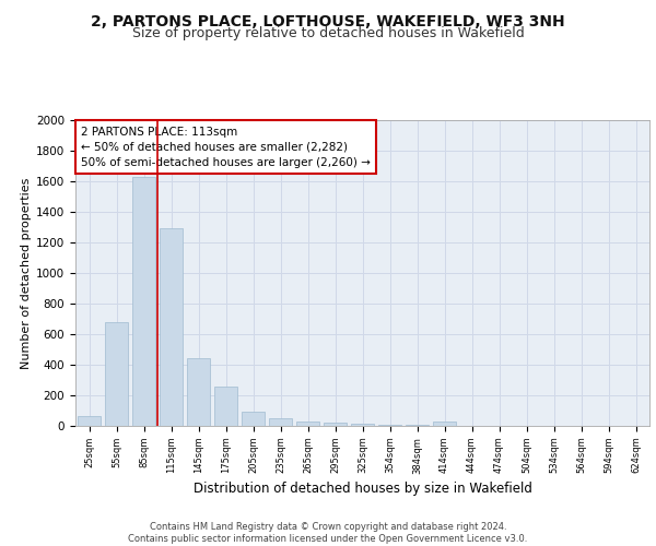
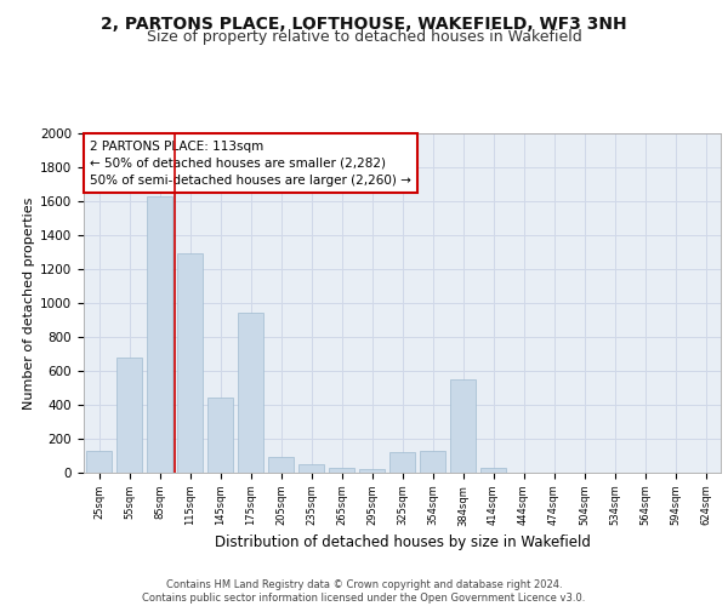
25sqm: 60 -> 130
175sqm: 260 -> 940
325sqm: 20 -> 120
354sqm: 10 -> 130
384sqm: 0 -> 550
